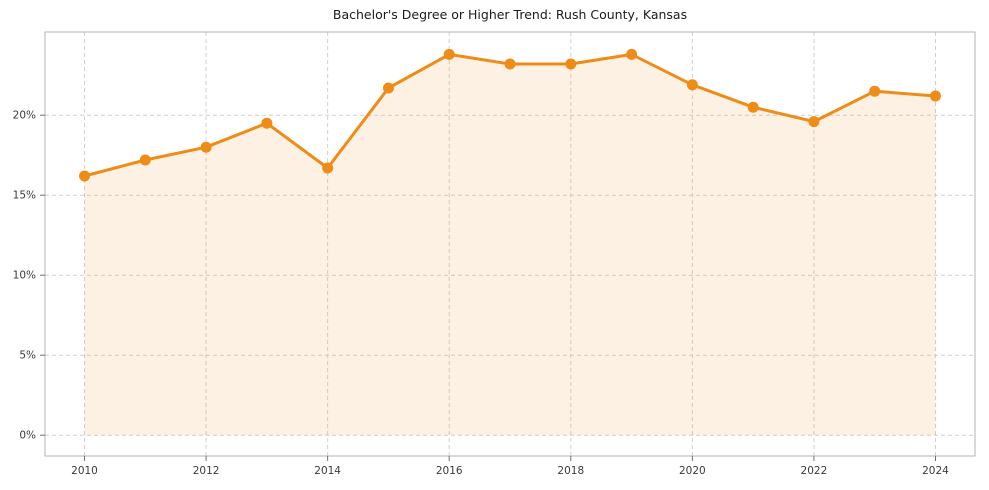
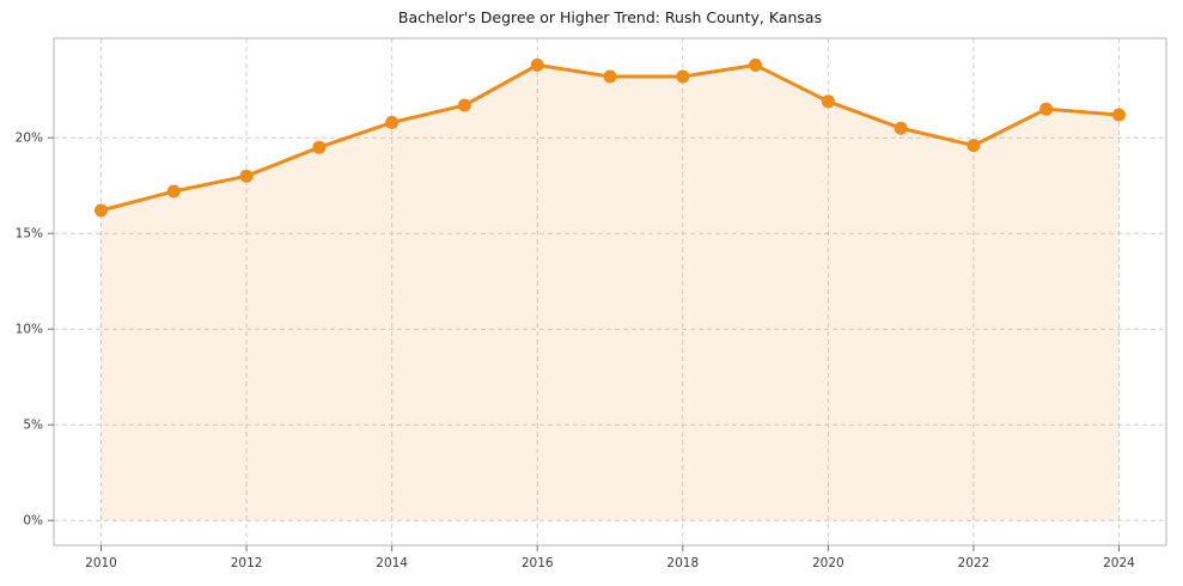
2014: 16.7% -> 20.8%
